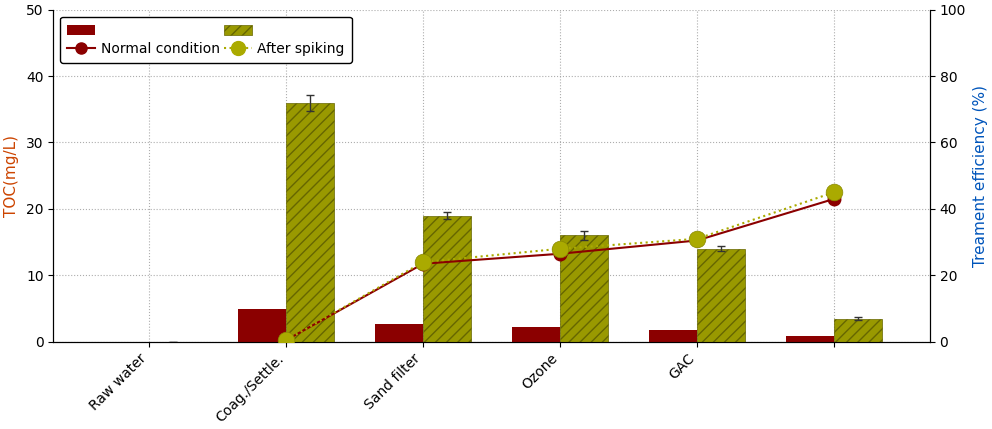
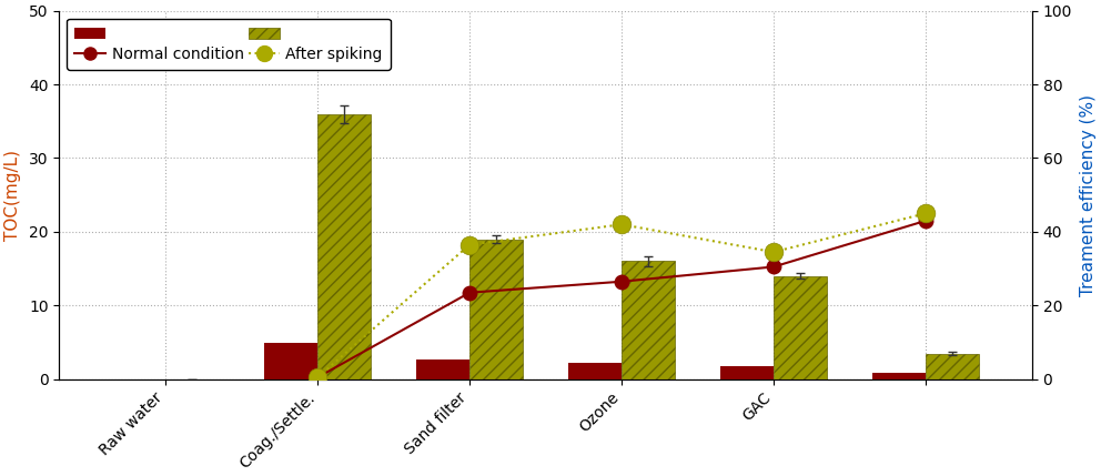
After spiking/Sand filter: 24.0 -> 36.5
After spiking/Ozone: 28.0 -> 42.0
After spiking/GAC: 31.0 -> 34.5
